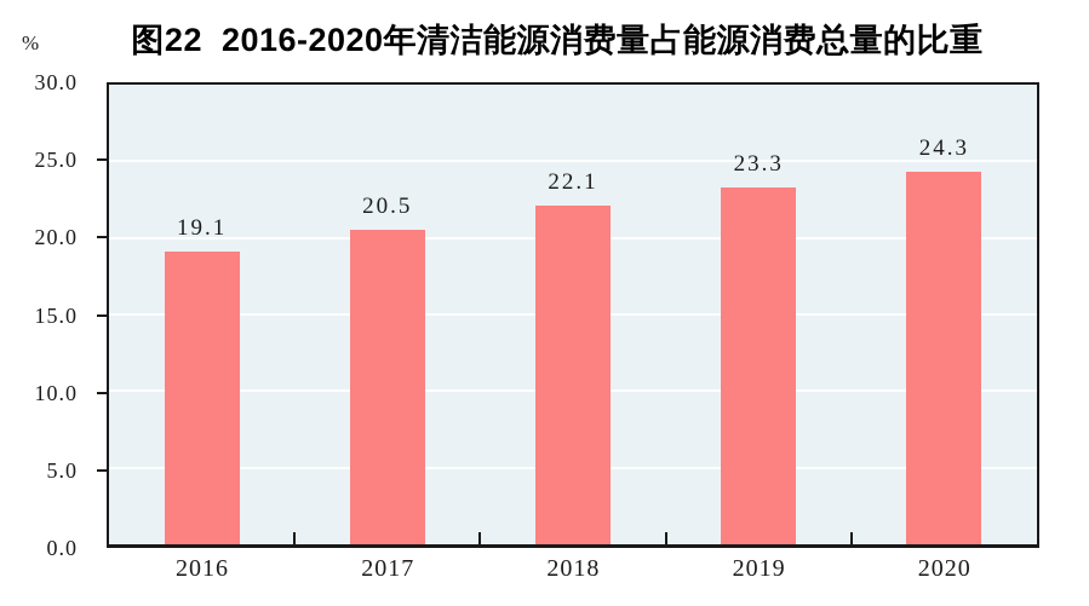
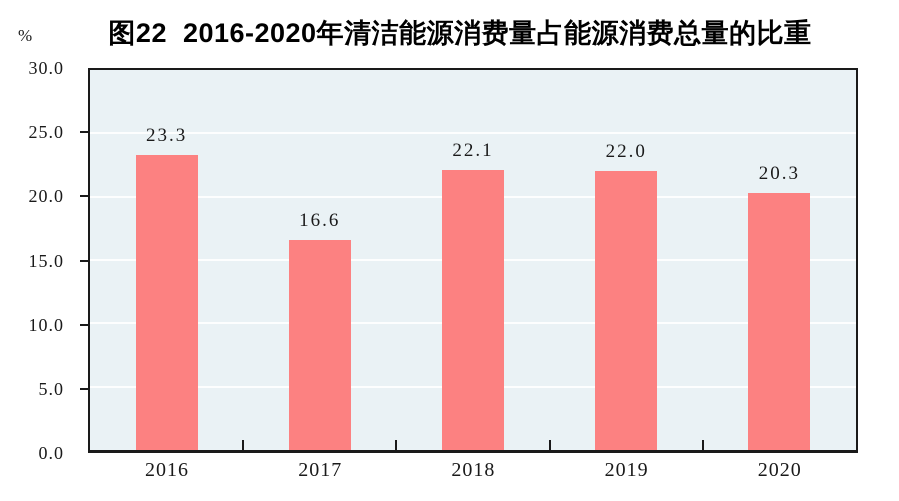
2016: 19.1 -> 23.3
2017: 20.5 -> 16.6
2019: 23.3 -> 22.0
2020: 24.3 -> 20.3
